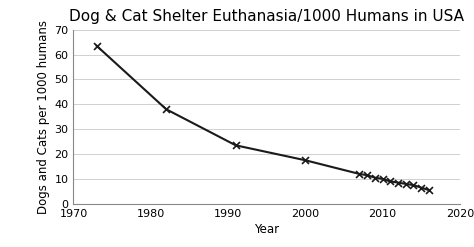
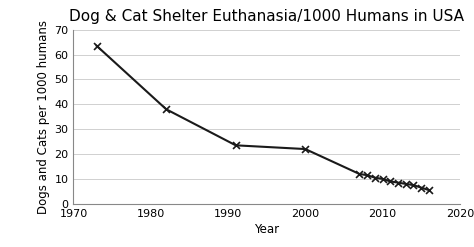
2000: 17.5 -> 22.0
